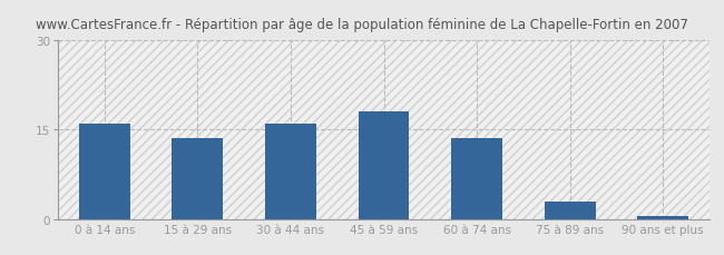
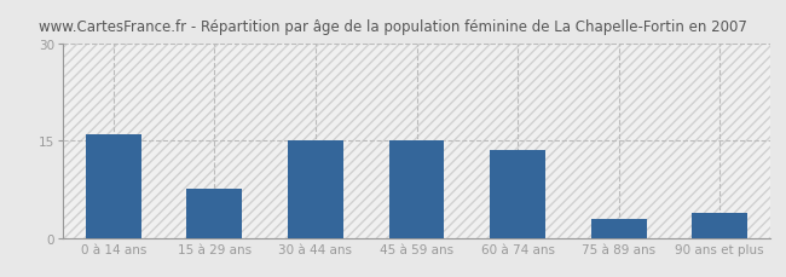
15 à 29 ans: 13.5 -> 7.6
30 à 44 ans: 16.0 -> 15.0
45 à 59 ans: 18.0 -> 15.0
90 ans et plus: 0.5 -> 3.8
